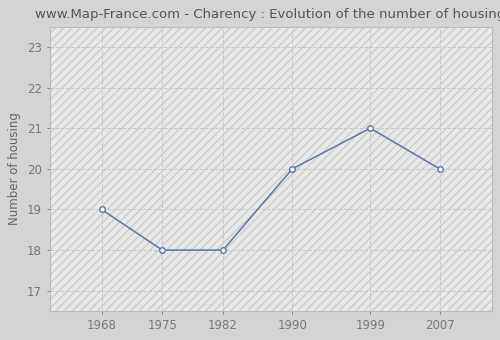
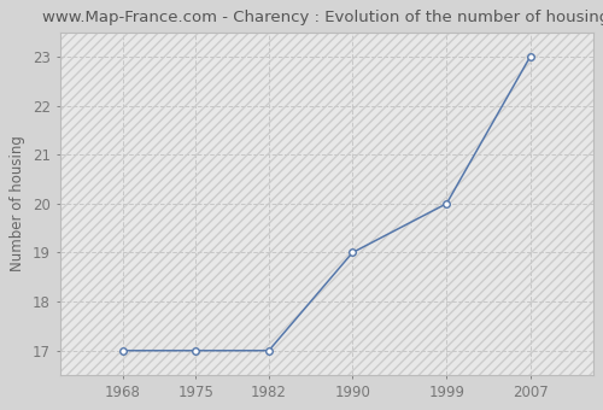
1968: 19 -> 17
1975: 18 -> 17
1982: 18 -> 17
1990: 20 -> 19
1999: 21 -> 20
2007: 20 -> 23
